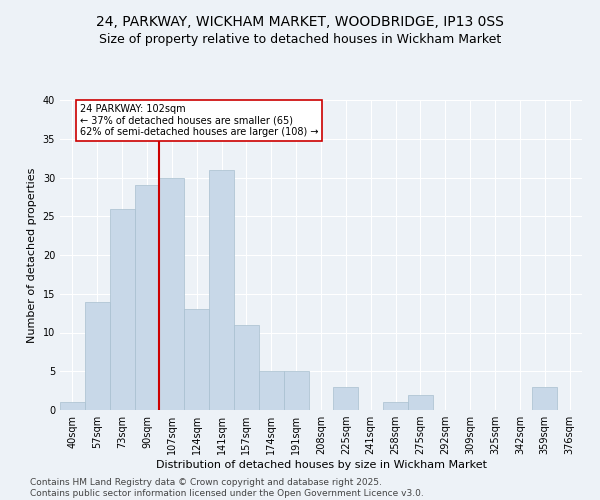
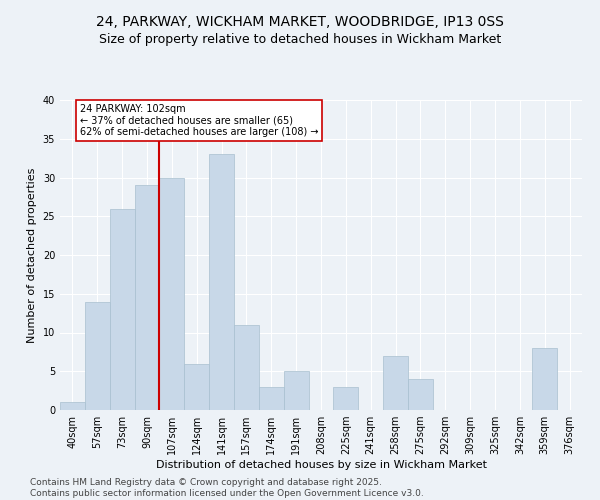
124sqm: 13 -> 6
141sqm: 31 -> 33
174sqm: 5 -> 3
258sqm: 1 -> 7
275sqm: 2 -> 4
359sqm: 3 -> 8
